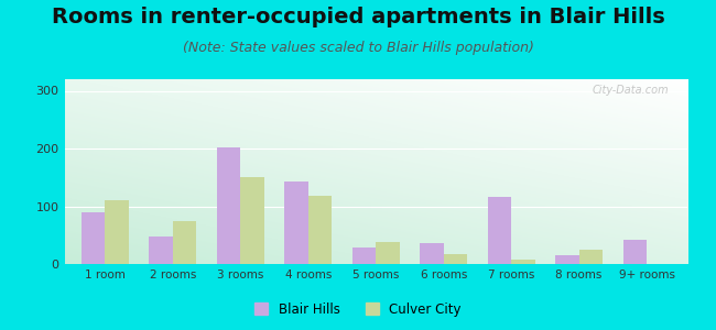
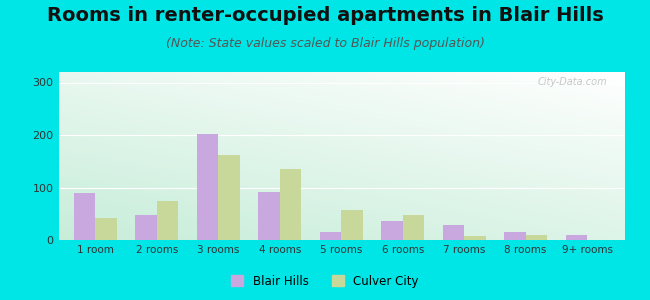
Culver City/1 room: 110 -> 42
Culver City/3 rooms: 150 -> 162
Blair Hills/4 rooms: 142 -> 92
Culver City/4 rooms: 118 -> 135
Blair Hills/5 rooms: 28 -> 15
Culver City/5 rooms: 38 -> 58
Culver City/6 rooms: 18 -> 48
Blair Hills/7 rooms: 116 -> 28
Culver City/8 rooms: 24 -> 10
Blair Hills/9+ rooms: 42 -> 10
